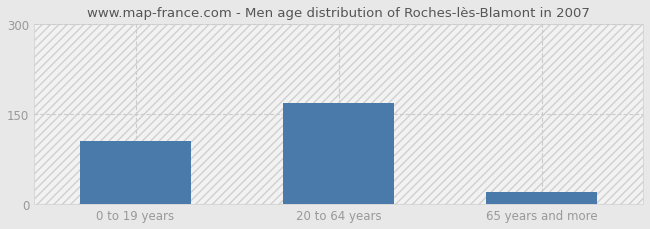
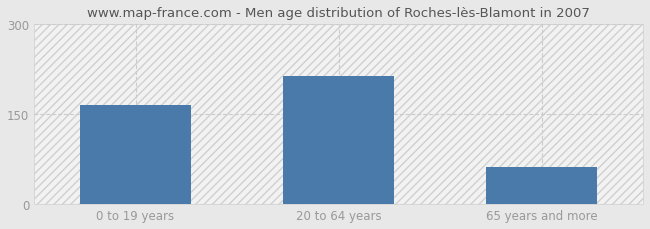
0 to 19 years: 105 -> 166
20 to 64 years: 168 -> 214
65 years and more: 20 -> 62
